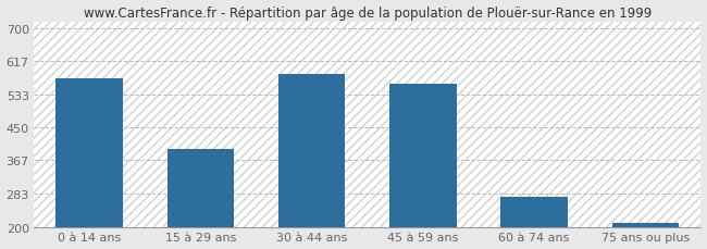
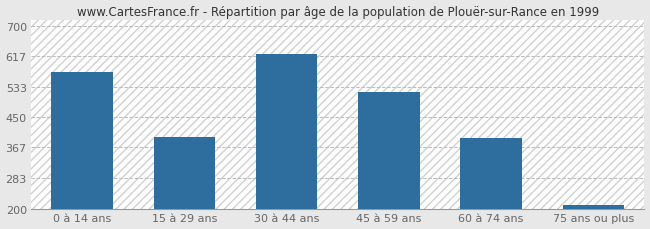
30 à 44 ans: 585 -> 622
45 à 59 ans: 560 -> 519
60 à 74 ans: 275 -> 393
